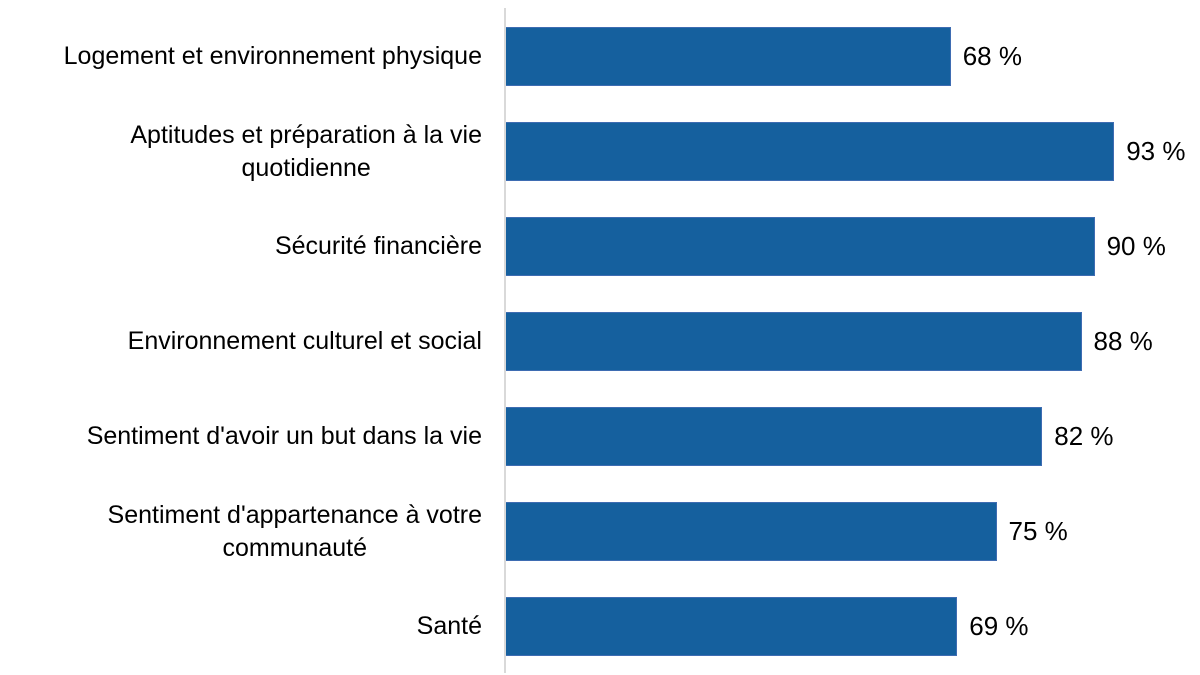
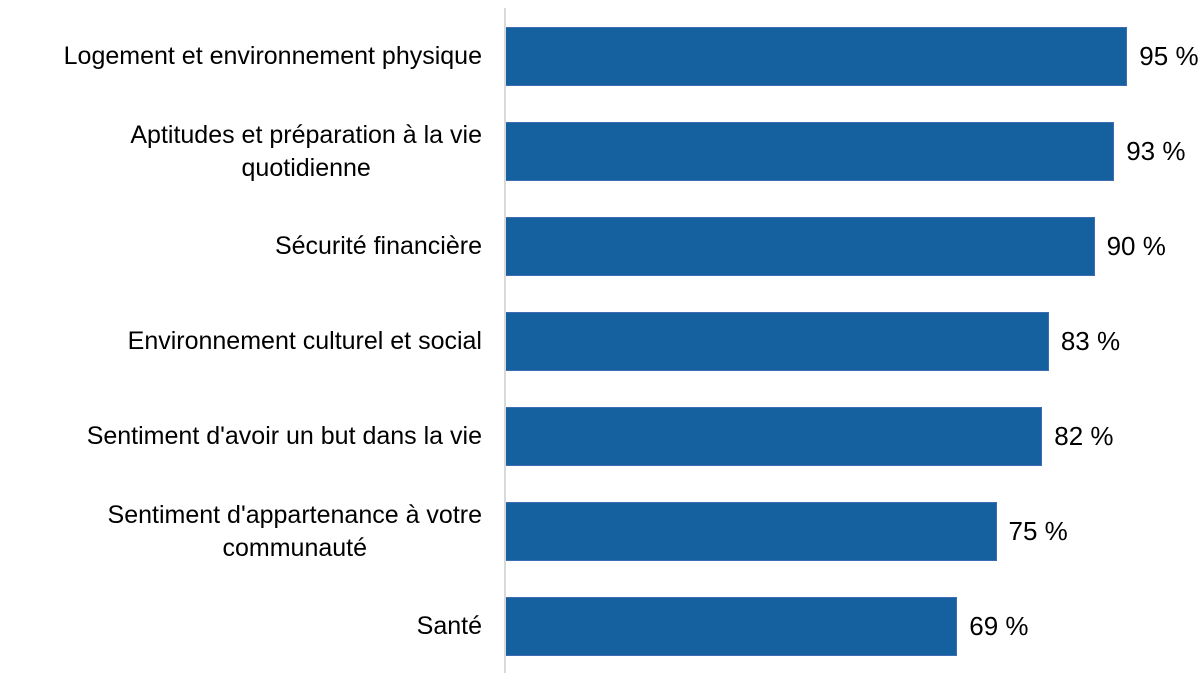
Logement et environnement physique: 68 -> 95
Environnement culturel et social: 88 -> 83
